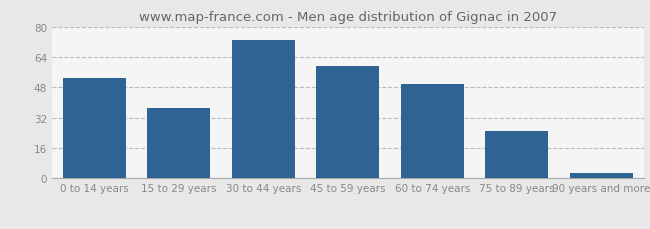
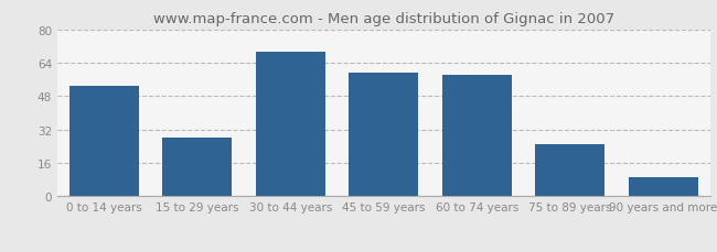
15 to 29 years: 37 -> 28
30 to 44 years: 73 -> 69
60 to 74 years: 50 -> 58
90 years and more: 3 -> 9
